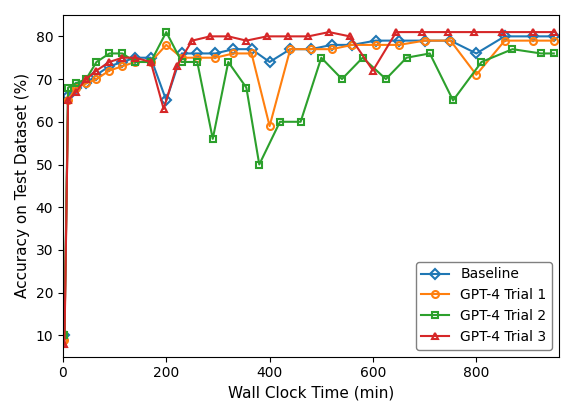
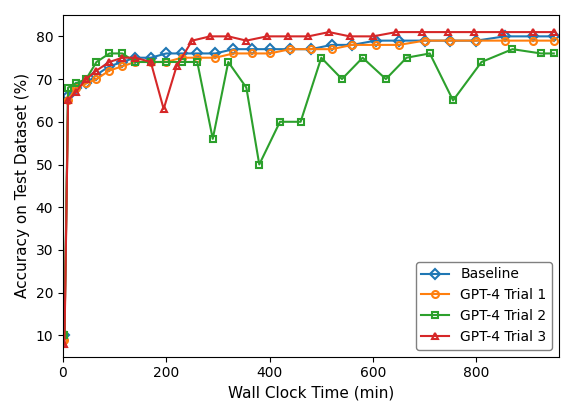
Baseline/200: 65 -> 76
GPT-4 Trial 1/200: 78 -> 74
GPT-4 Trial 2/200: 81 -> 74
Baseline/400: 74 -> 77
GPT-4 Trial 1/400: 59 -> 76
GPT-4 Trial 3/600: 72 -> 80
Baseline/800: 76 -> 79
GPT-4 Trial 1/800: 71 -> 79
